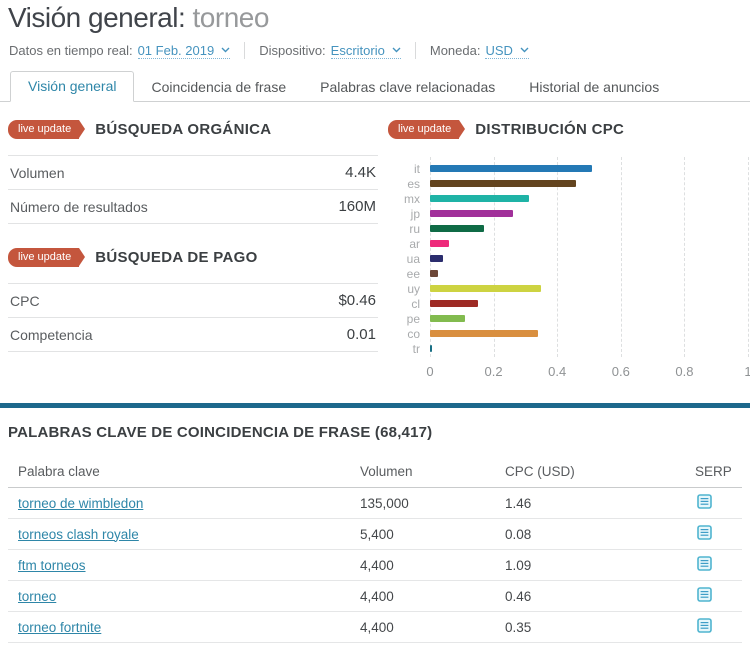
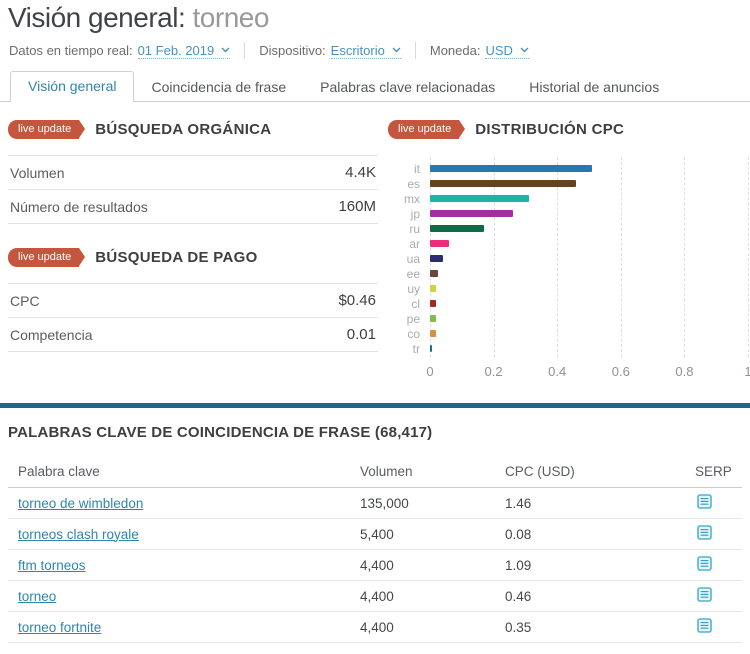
uy: 0.35 -> 0.02
cl: 0.15 -> 0.02
pe: 0.11 -> 0.02
co: 0.34 -> 0.02
